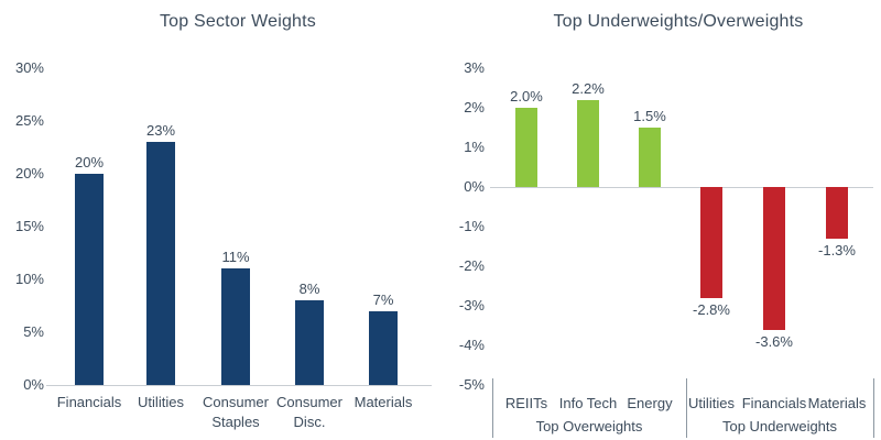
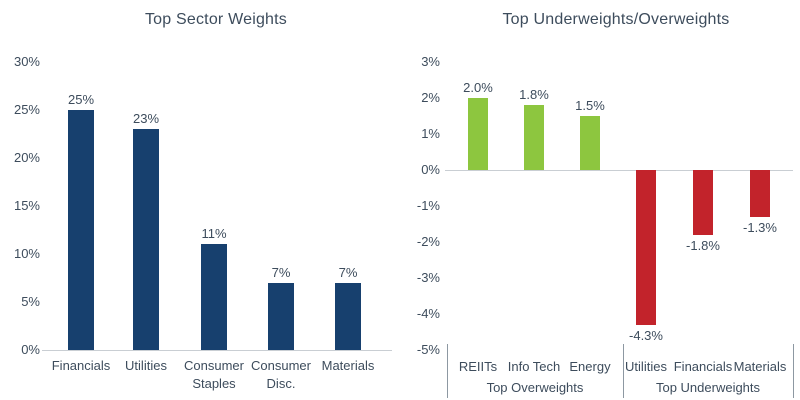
Top Sector Weights/Financials: 20% -> 25%
Top Sector Weights/Consumer Disc.: 8% -> 7%
Top Underweights/Overweights/Info Tech: 2.2% -> 1.8%
Top Underweights/Overweights/Utilities: -2.8% -> -4.3%
Top Underweights/Overweights/Financials: -3.6% -> -1.8%
